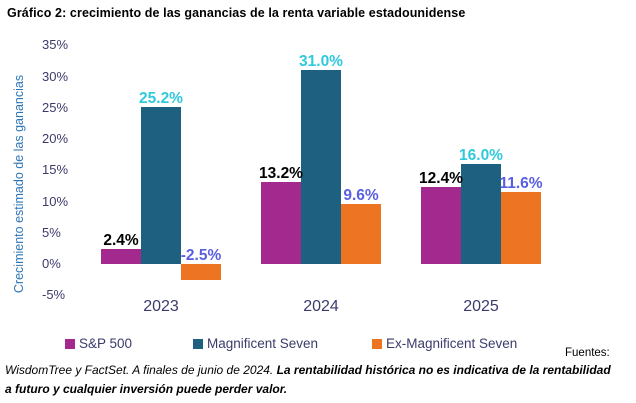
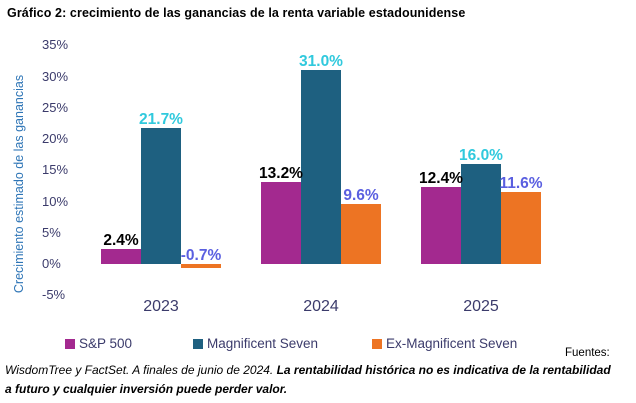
Magnificent Seven/2023: 25.2% -> 21.7%
Ex-Magnificent Seven/2023: -2.5% -> -0.7%
